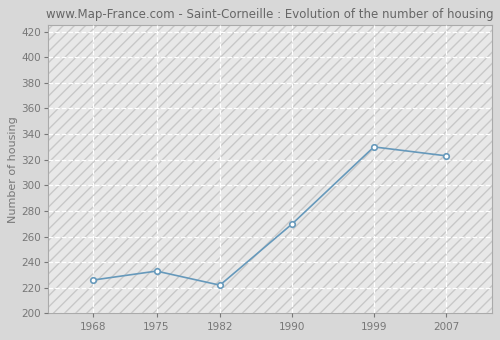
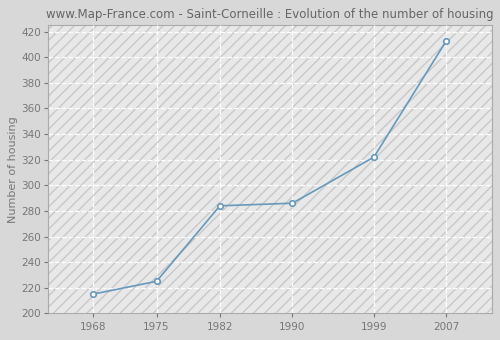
1968: 226 -> 215
1975: 233 -> 225
1982: 222 -> 284
1990: 270 -> 286
1999: 330 -> 322
2007: 323 -> 413
